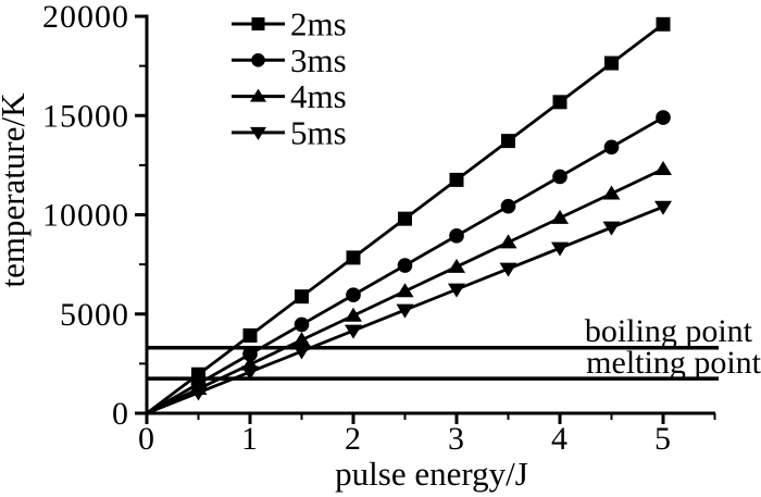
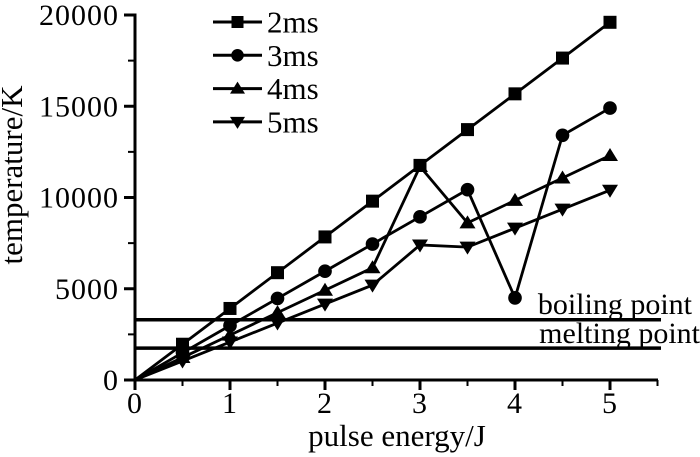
4ms/3: 7400 -> 11700
5ms/3: 6200 -> 7400
3ms/4: 11900 -> 4500
